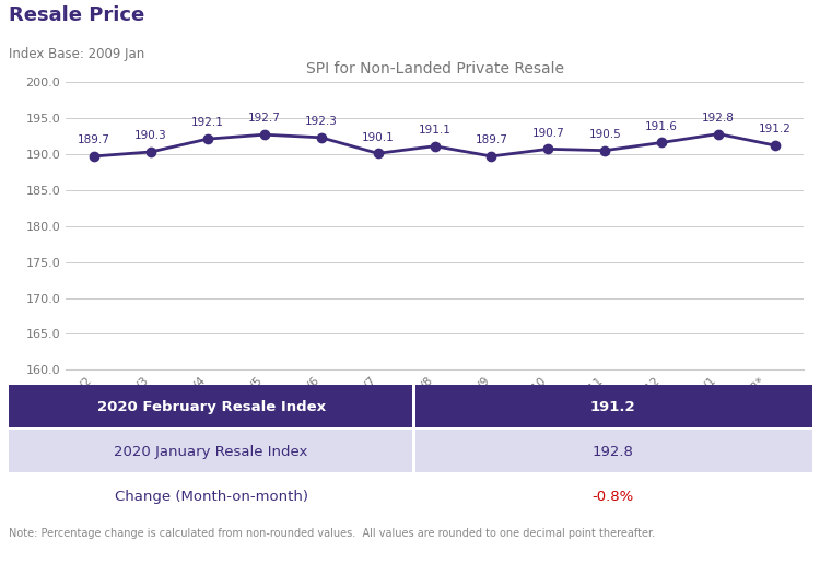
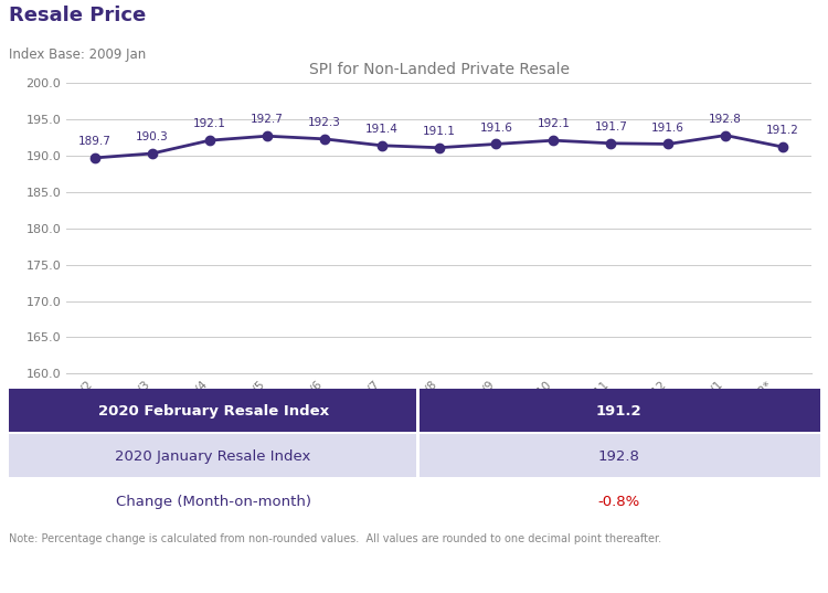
2019/7: 190.1 -> 191.4
2019/9: 189.7 -> 191.6
2019/10: 190.7 -> 192.1
2019/11: 190.5 -> 191.7
